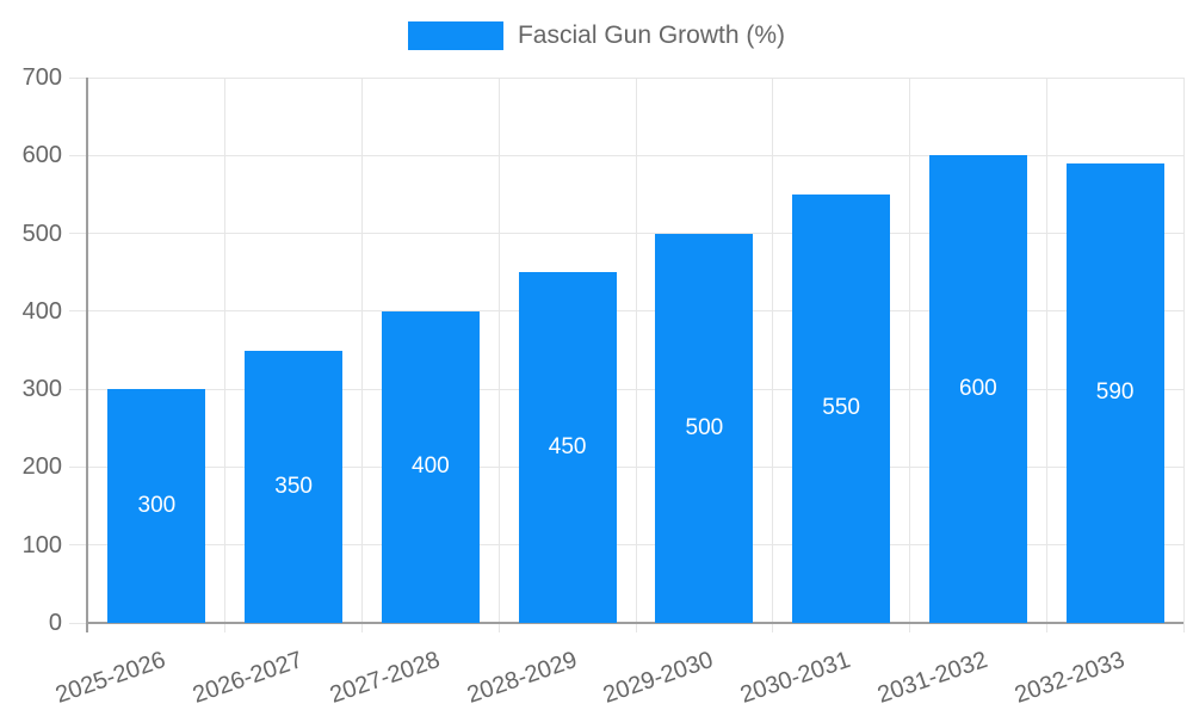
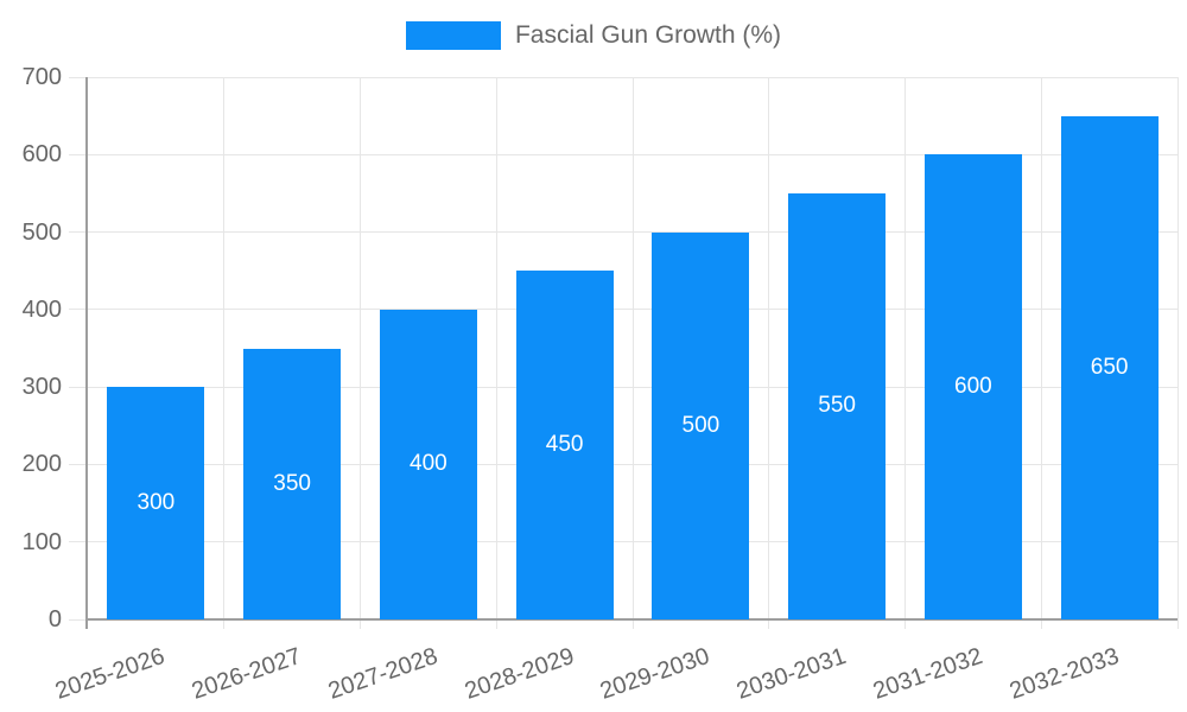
2032-2033: 590 -> 650
